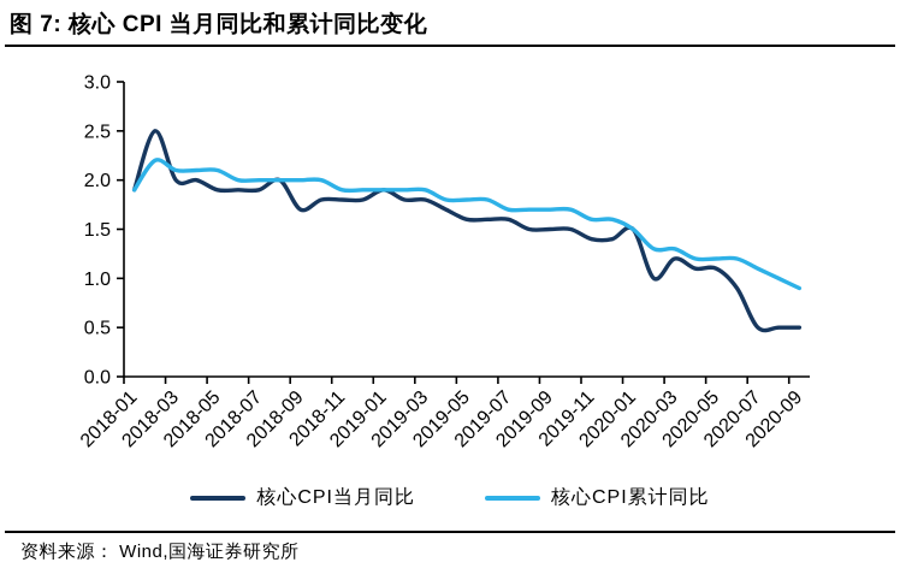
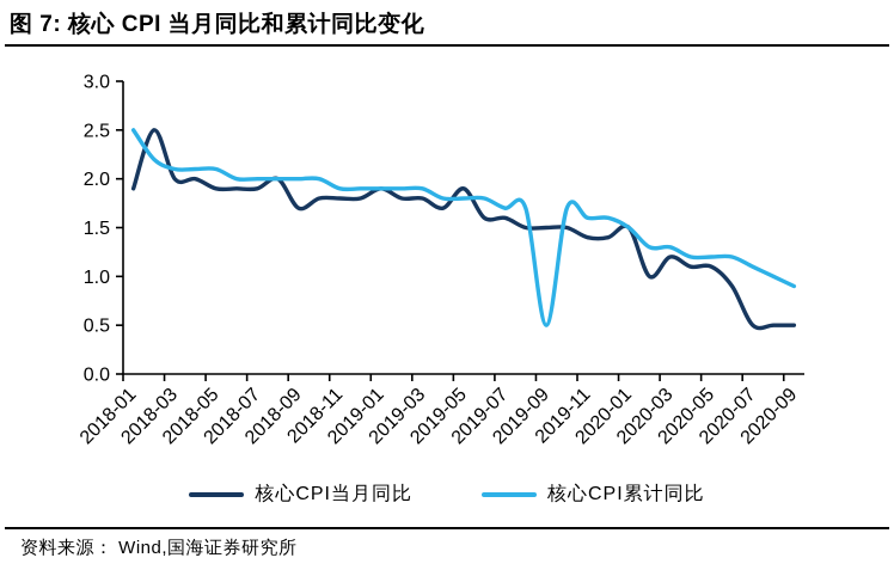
核心CPI累计同比/2018-01: 1.9 -> 2.5
核心CPI当月同比/2019-05: 1.6 -> 1.9
核心CPI累计同比/2019-09: 1.7 -> 0.5
